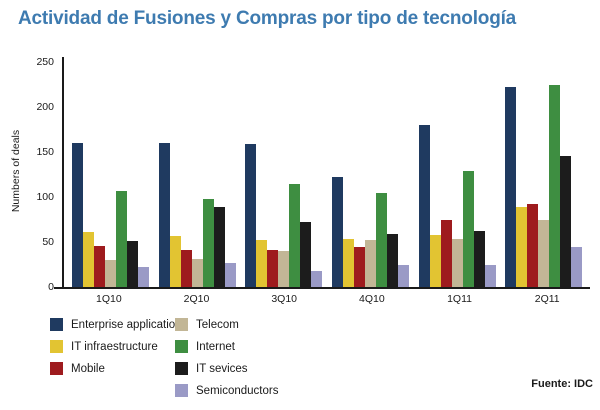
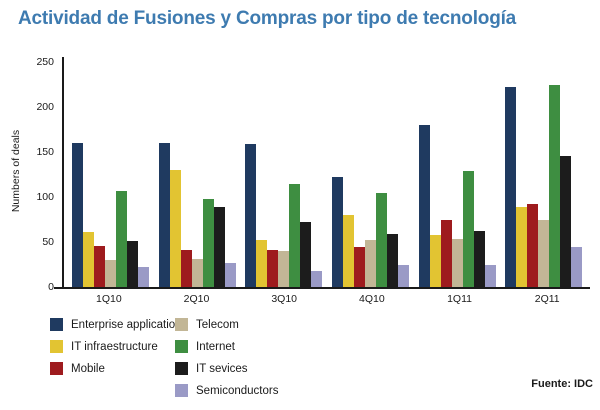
IT infraestructure/2Q10: 60 -> 130
IT infraestructure/4Q10: 50 -> 80
